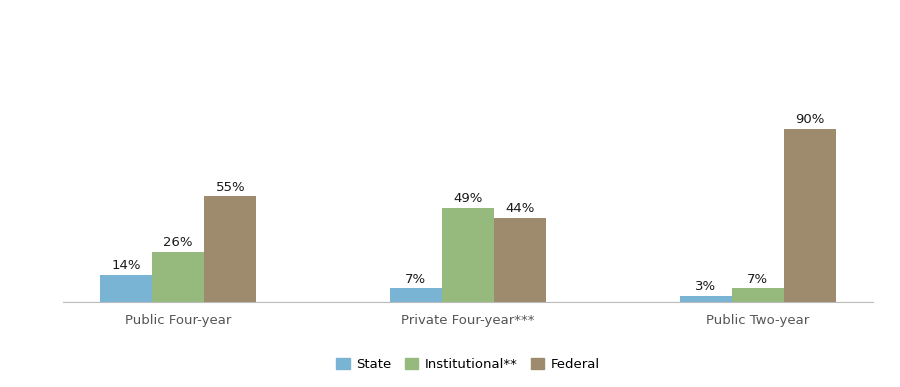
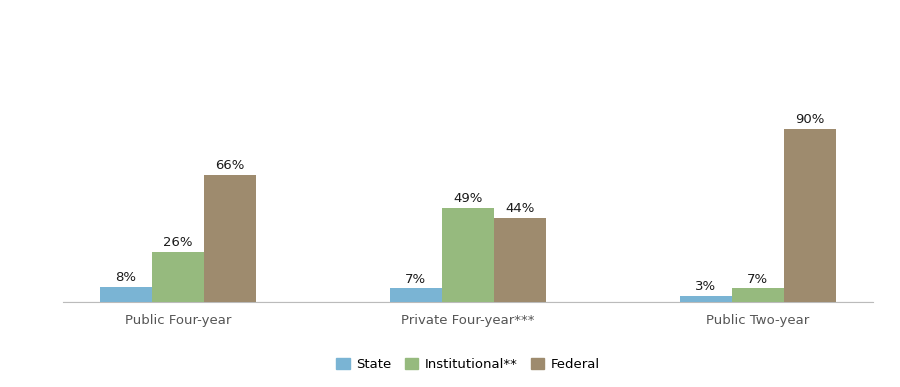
State/Public Four-year: 14% -> 8%
Federal/Public Four-year: 55% -> 66%
